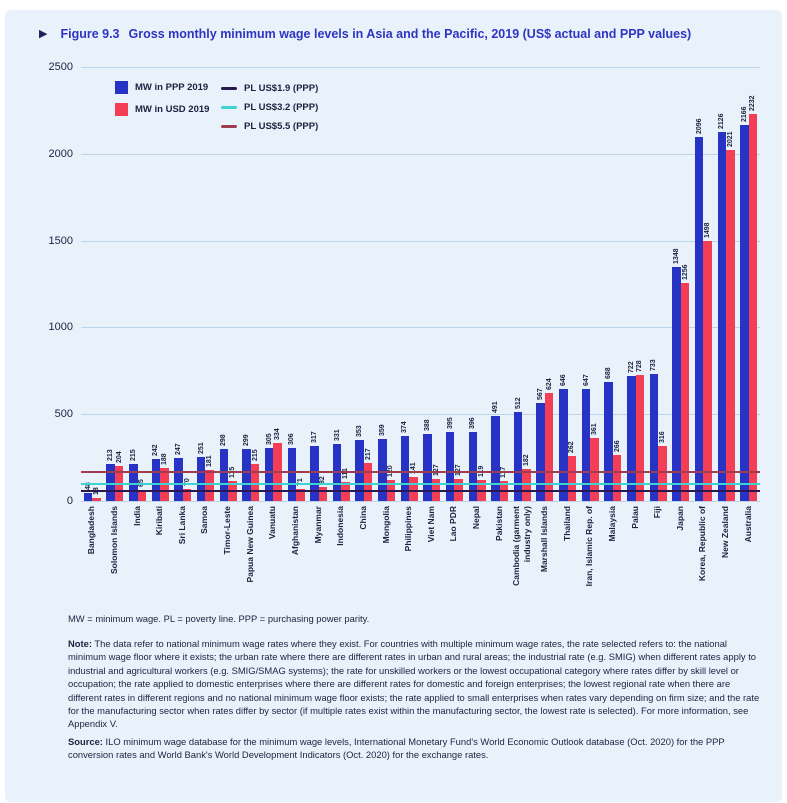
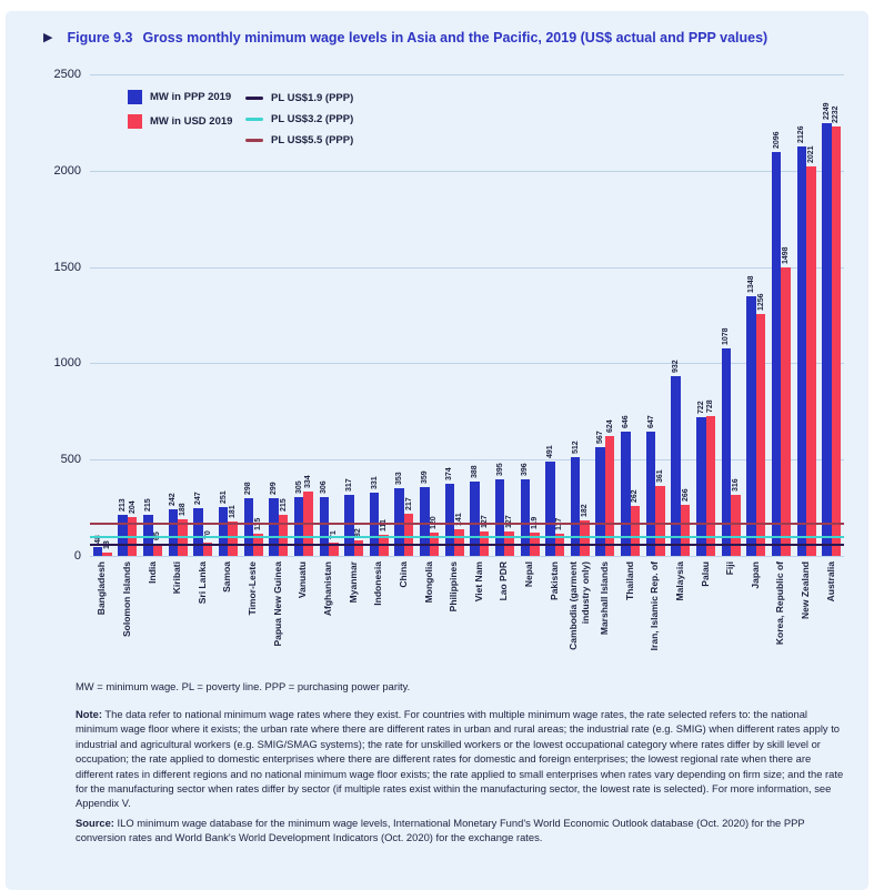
MW in PPP 2019/Malaysia: 688 -> 932
MW in PPP 2019/Fiji: 733 -> 1078
MW in PPP 2019/Australia: 2166 -> 2249
